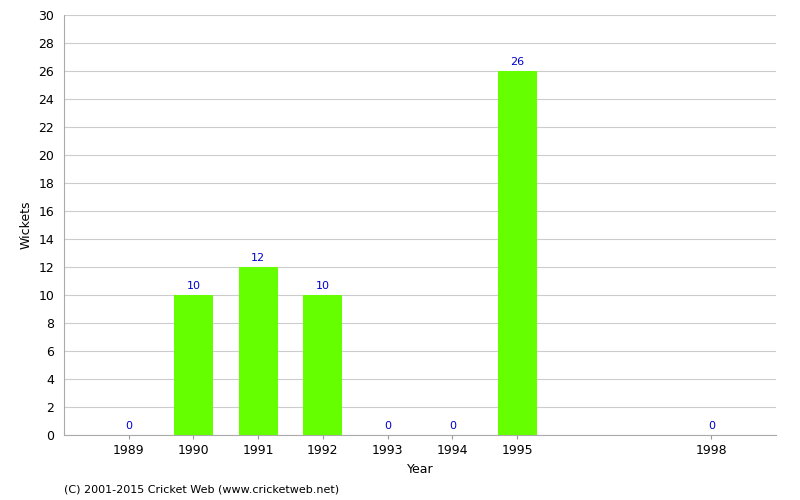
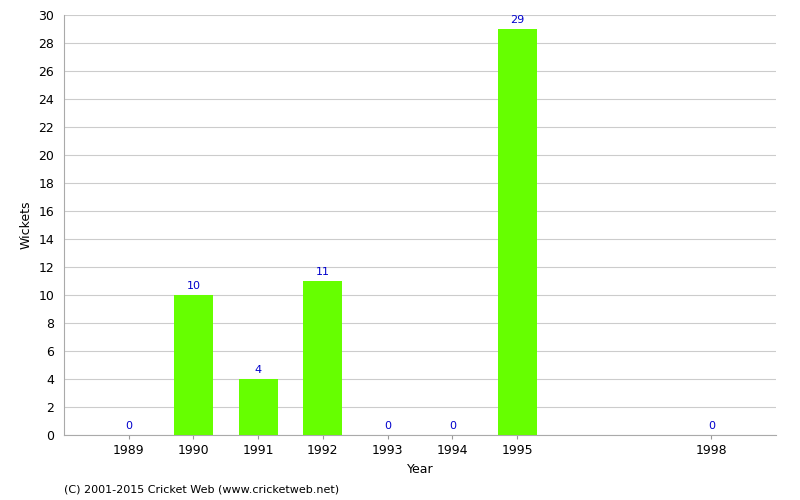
1991: 12 -> 4
1992: 10 -> 11
1995: 26 -> 29
